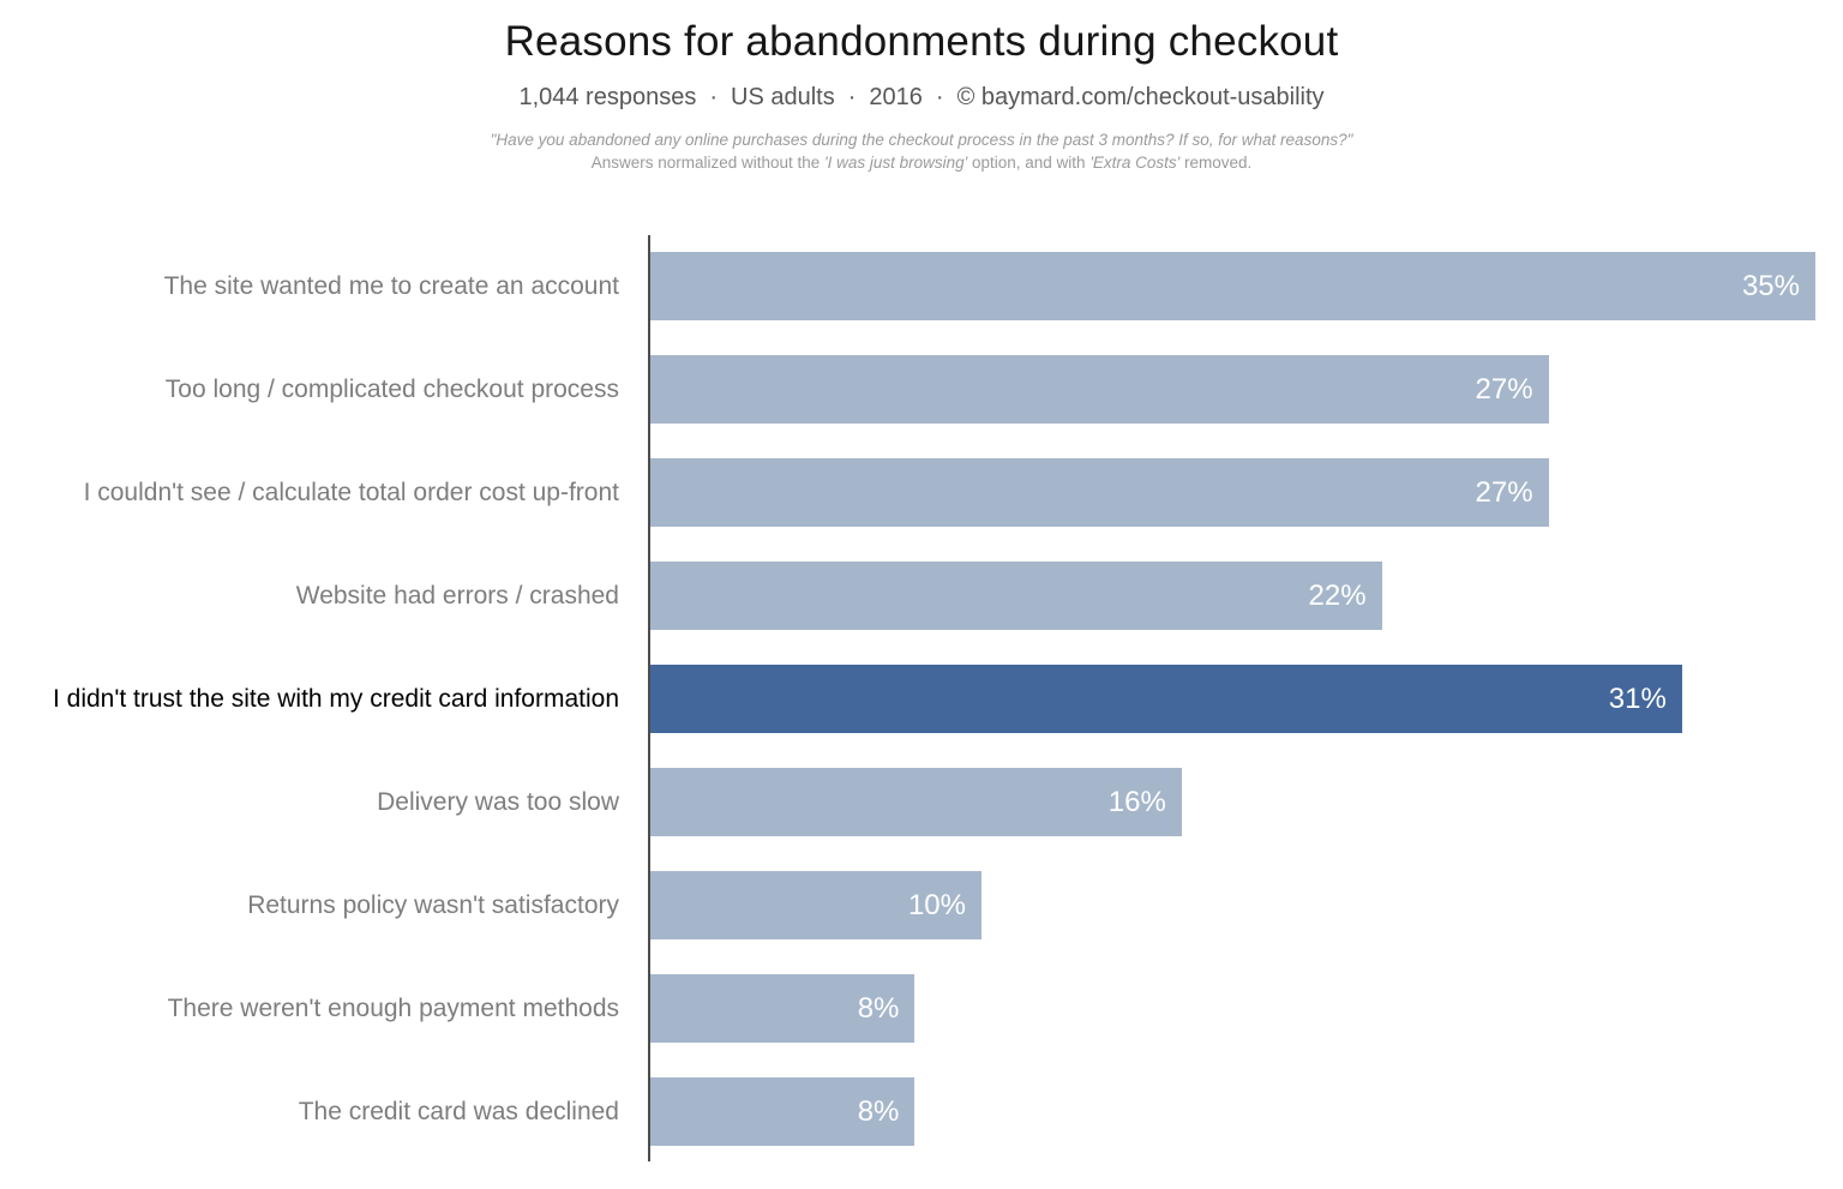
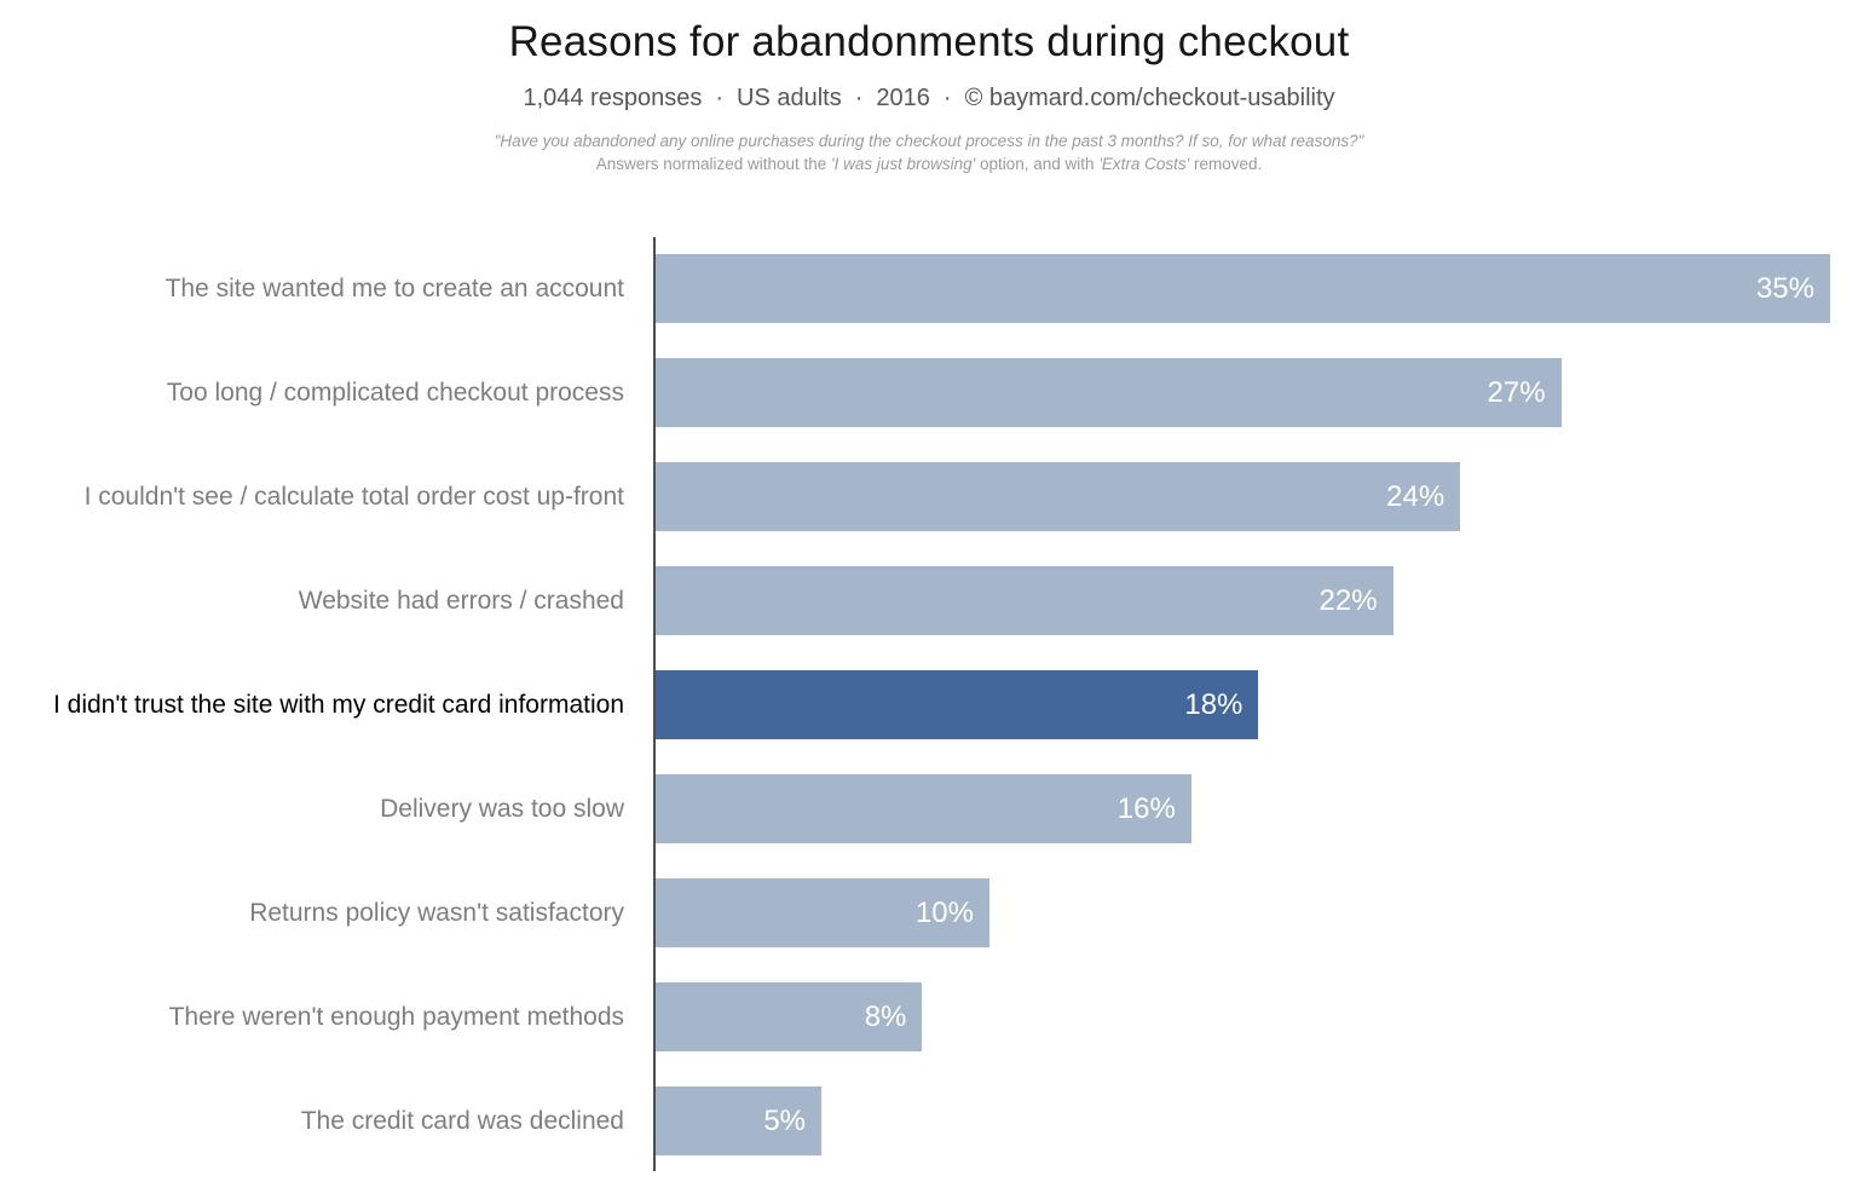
I couldn't see / calculate total order cost up-front: 27% -> 24%
I didn't trust the site with my credit card information: 31% -> 18%
The credit card was declined: 8% -> 5%
